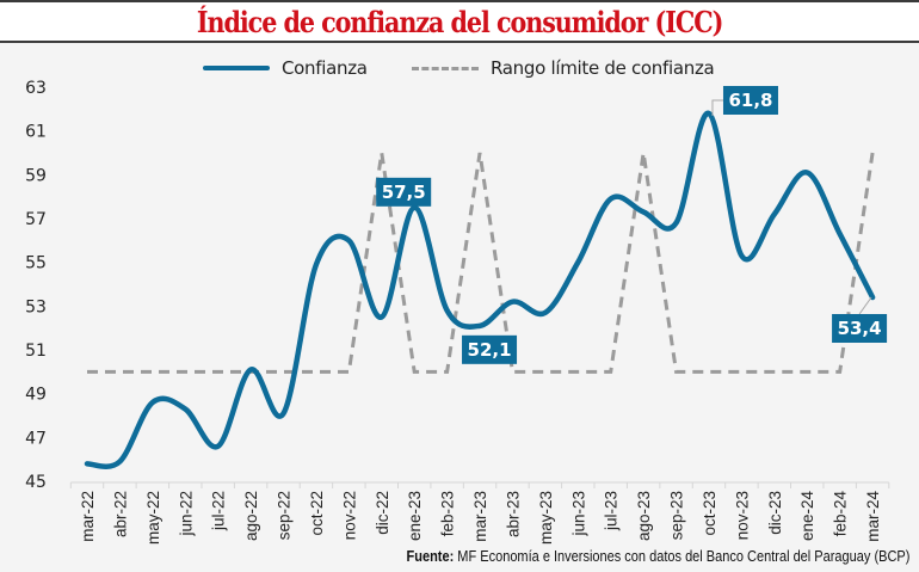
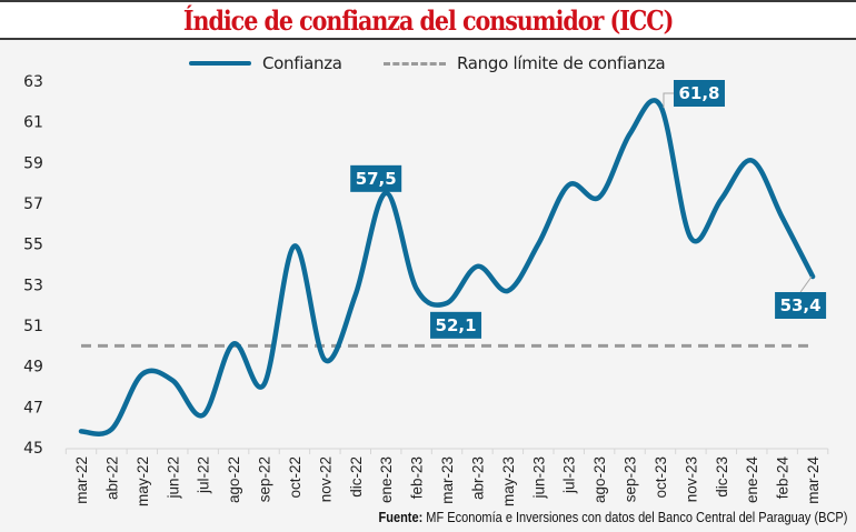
Confianza/nov-22: 56.0 -> 49.3
Rango límite de confianza/dic-22: 60 -> 50
Rango límite de confianza/mar-23: 60 -> 50
Confianza/abr-23: 53.2 -> 53.9
Rango límite de confianza/ago-23: 60 -> 50
Confianza/sep-23: 56.8 -> 60.4
Rango límite de confianza/mar-24: 60 -> 50
